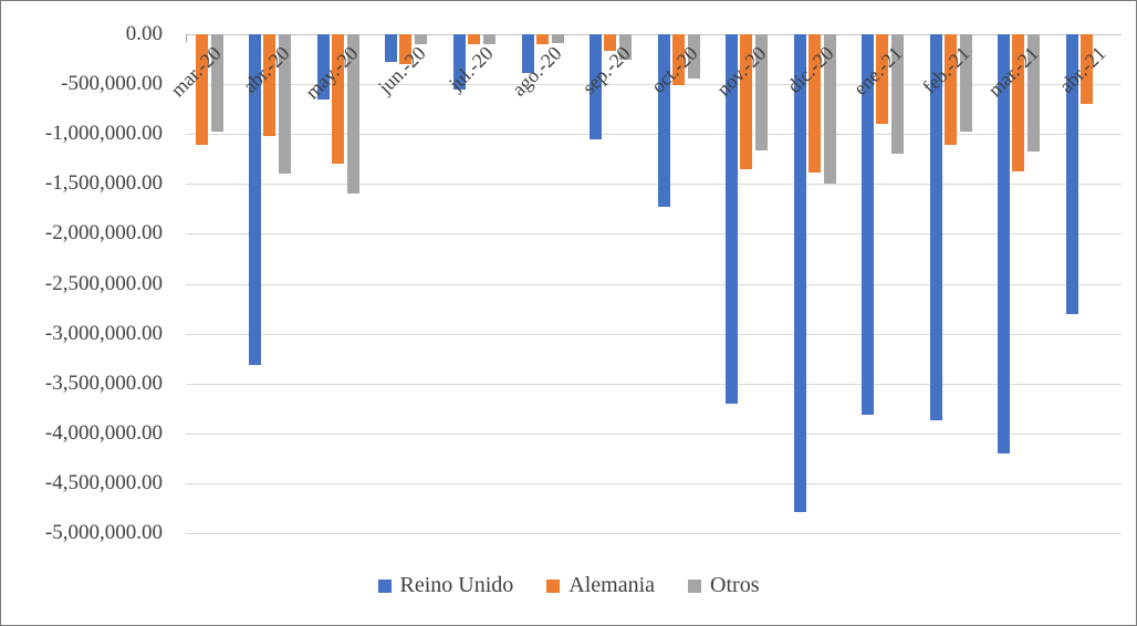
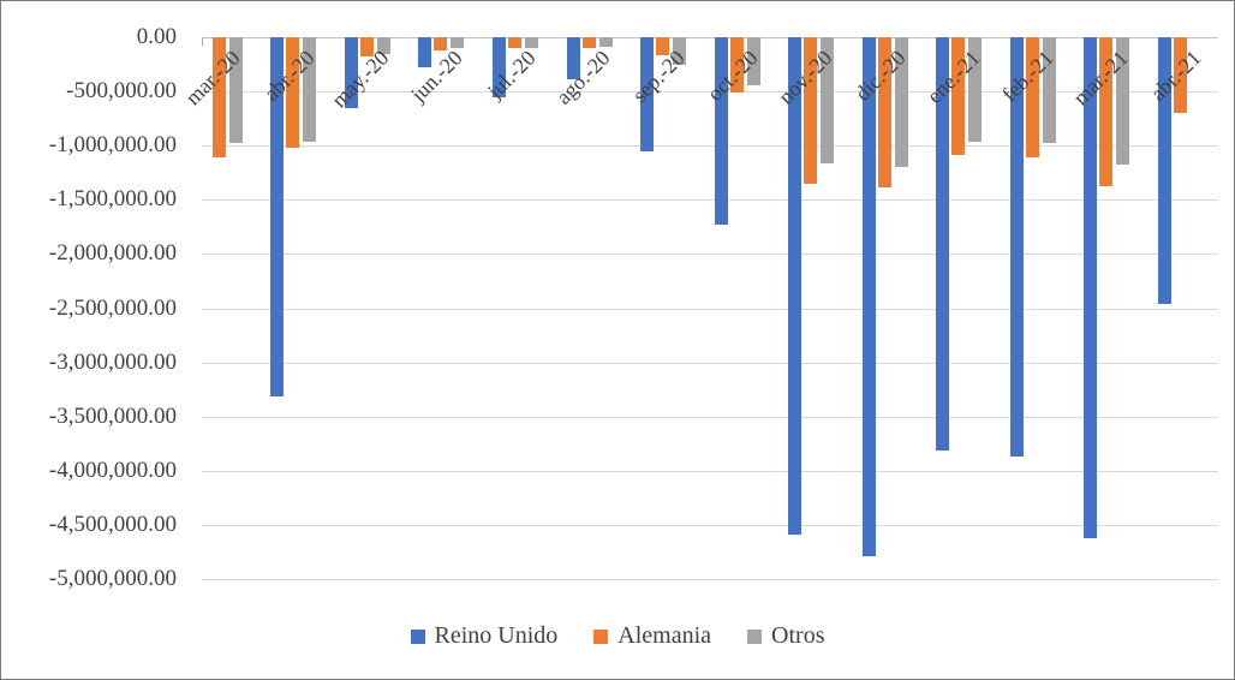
Otros/abr.-20: -1400000 -> -1000000
Alemania/may.-20: -1300000 -> -200000
Otros/may.-20: -1600000 -> -200000
Alemania/jun.-20: -300000 -> -100000
Reino Unido/nov.-20: -3700000 -> -4600000
Otros/dic.-20: -1500000 -> -1200000
Alemania/ene.-21: -900000 -> -1100000
Otros/ene.-21: -1200000 -> -1000000
Reino Unido/mar.-21: -4200000 -> -4600000
Reino Unido/abr.-21: -2800000 -> -2500000
